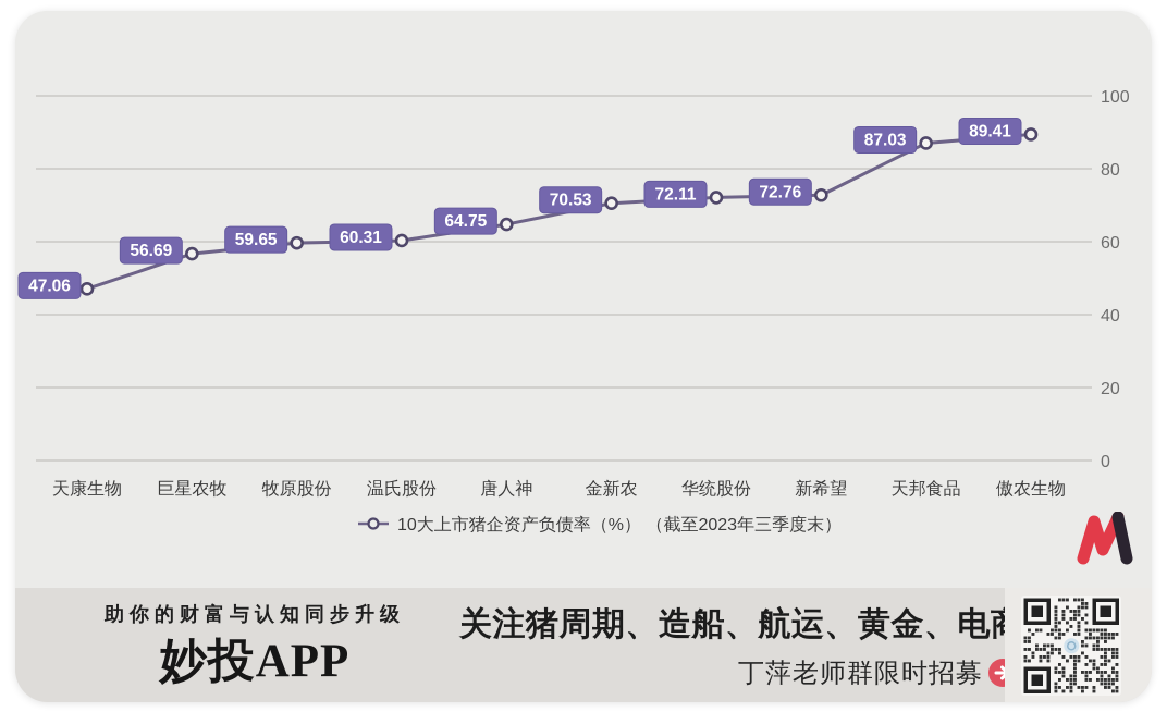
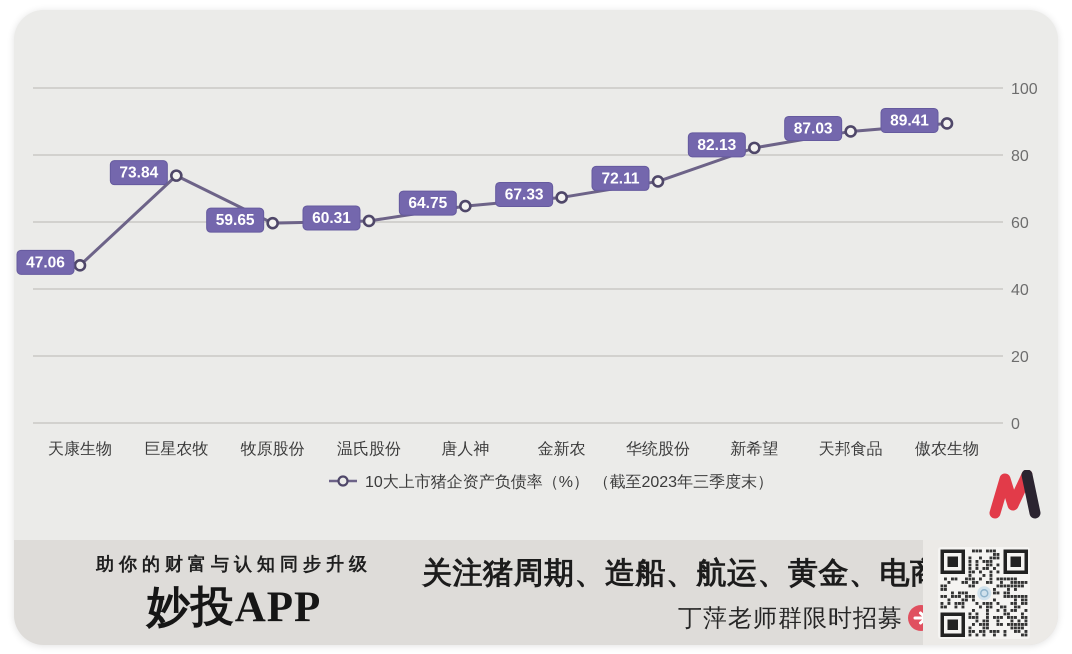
巨星农牧: 56.69 -> 73.84
金新农: 70.53 -> 67.33
新希望: 72.76 -> 82.13
